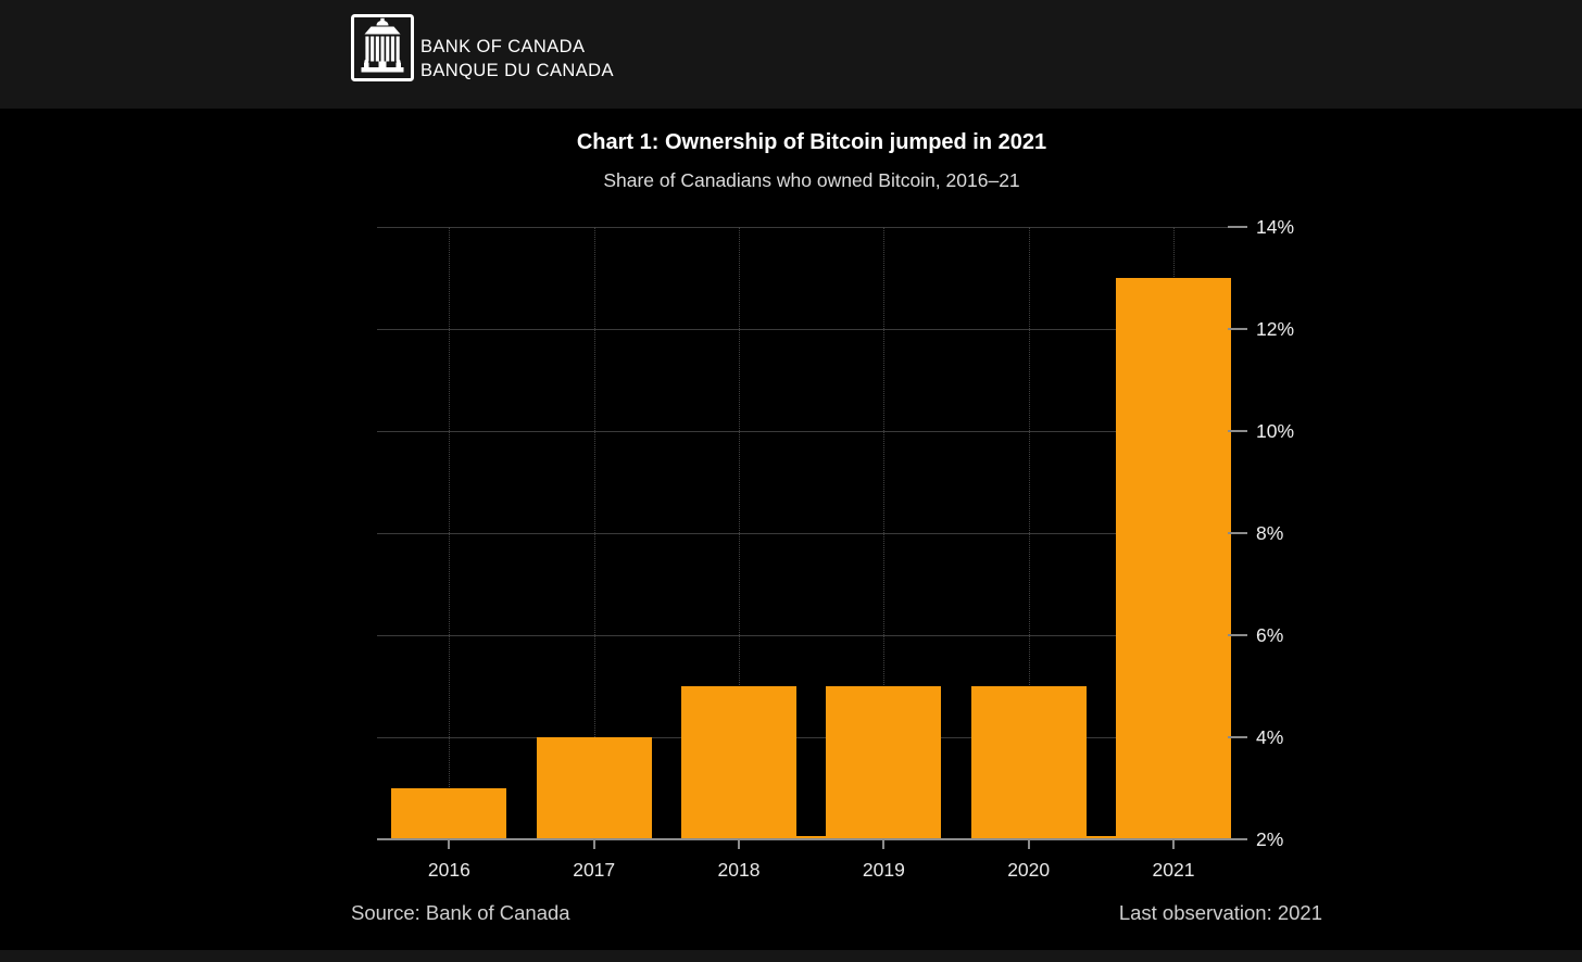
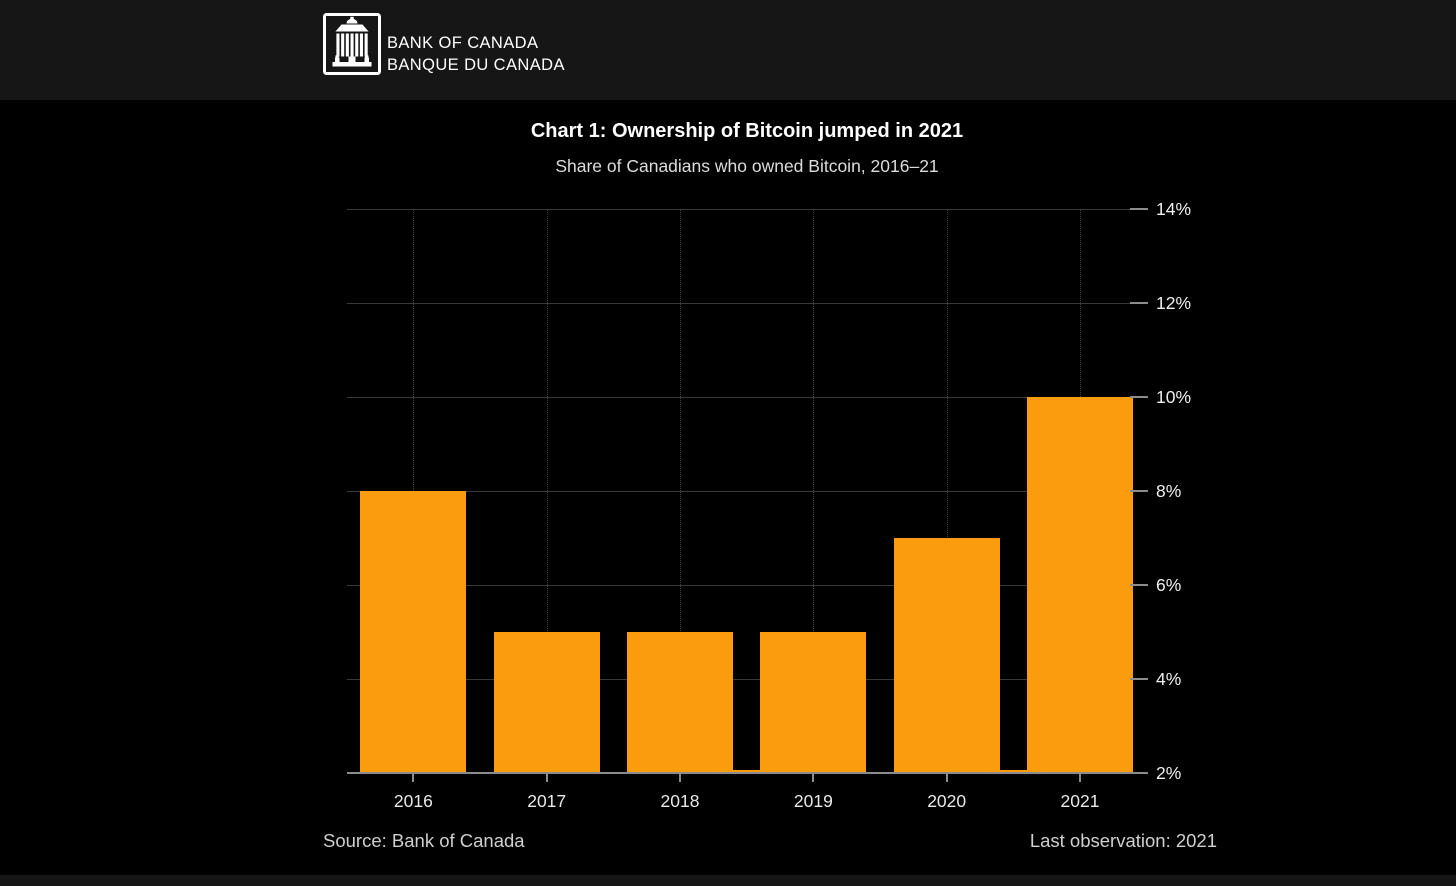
2016: 3% -> 8%
2017: 4% -> 5%
2020: 5% -> 7%
2021: 13% -> 10%
